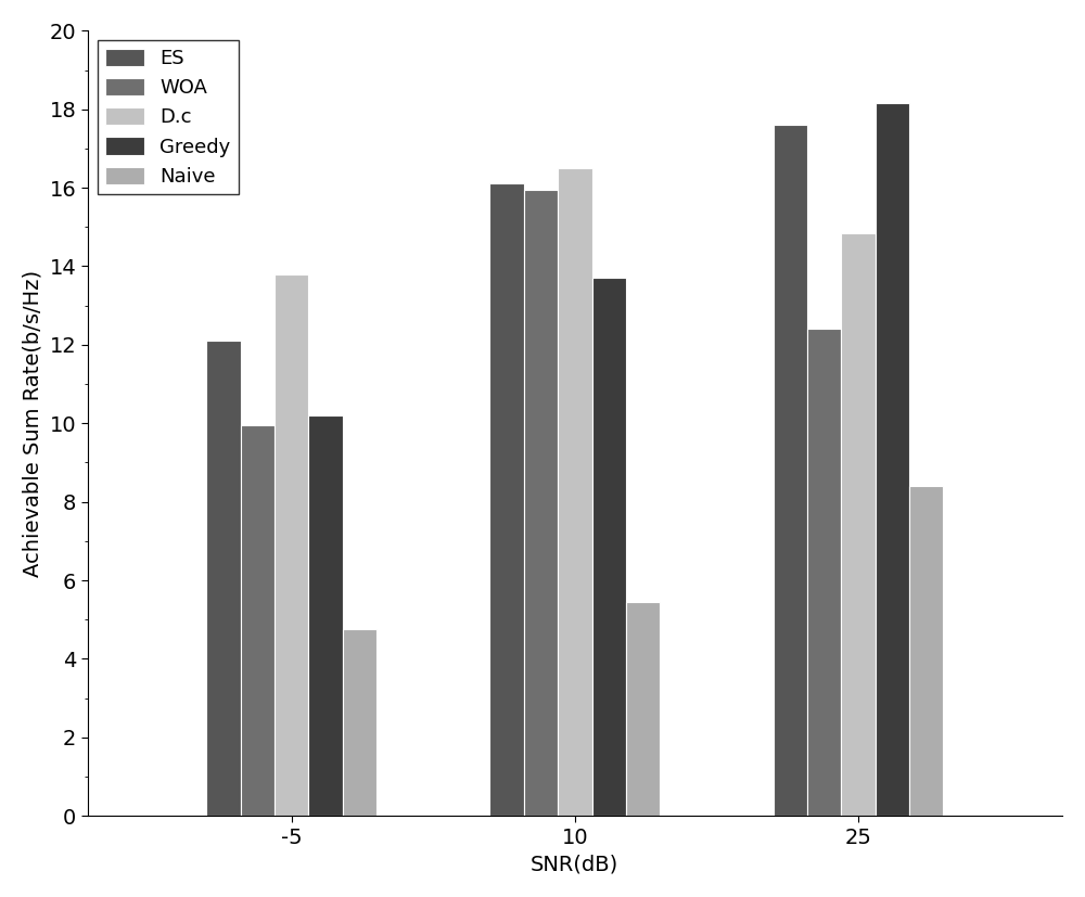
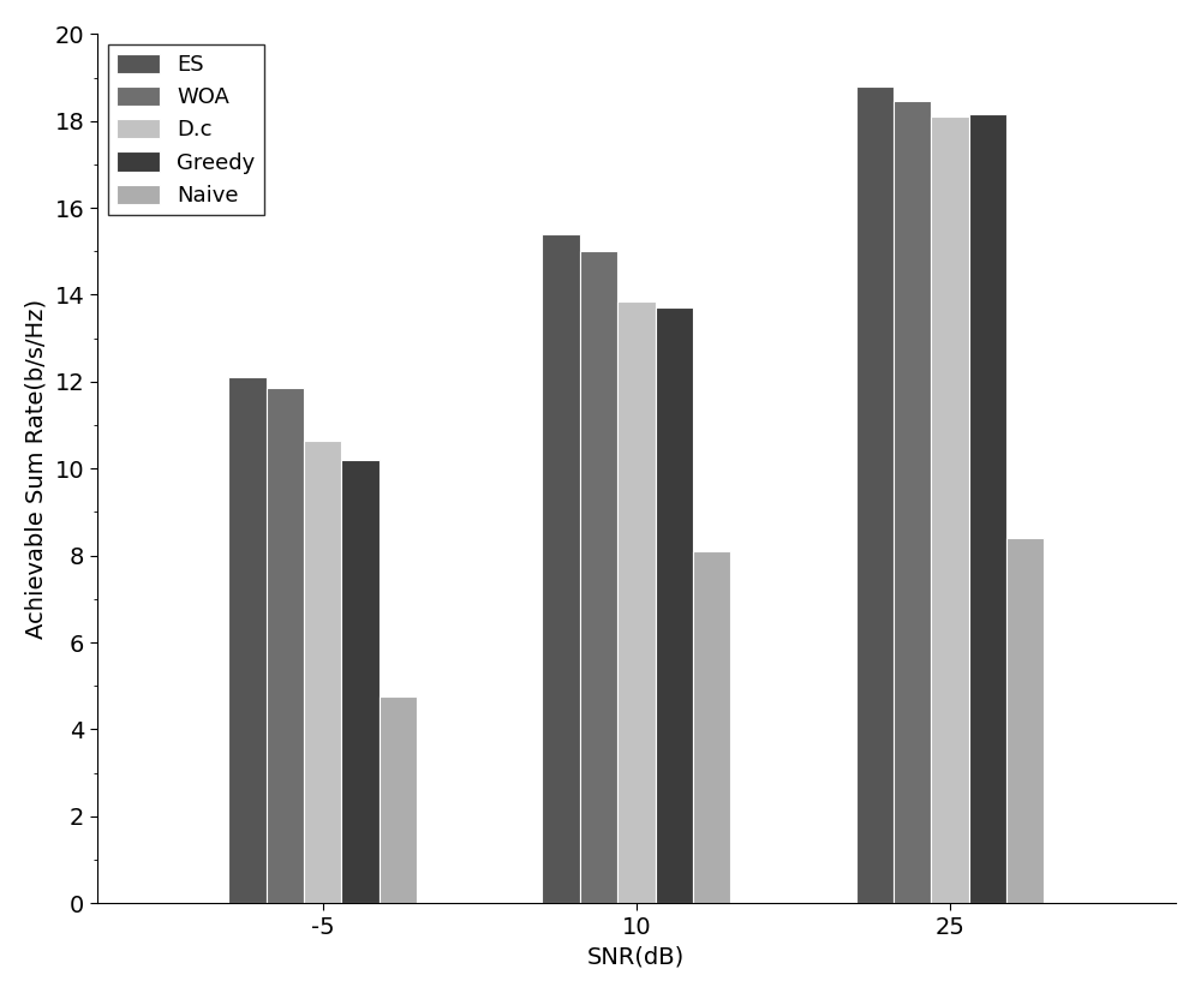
WOA/-5: 9.95 -> 11.85
D.c/-5: 13.80 -> 10.65
ES/10: 16.1 -> 15.4
WOA/10: 15.95 -> 15.00
D.c/10: 16.50 -> 13.85
Naive/10: 5.45 -> 8.10
ES/25: 17.6 -> 18.8
WOA/25: 12.40 -> 18.45
D.c/25: 14.85 -> 18.10
